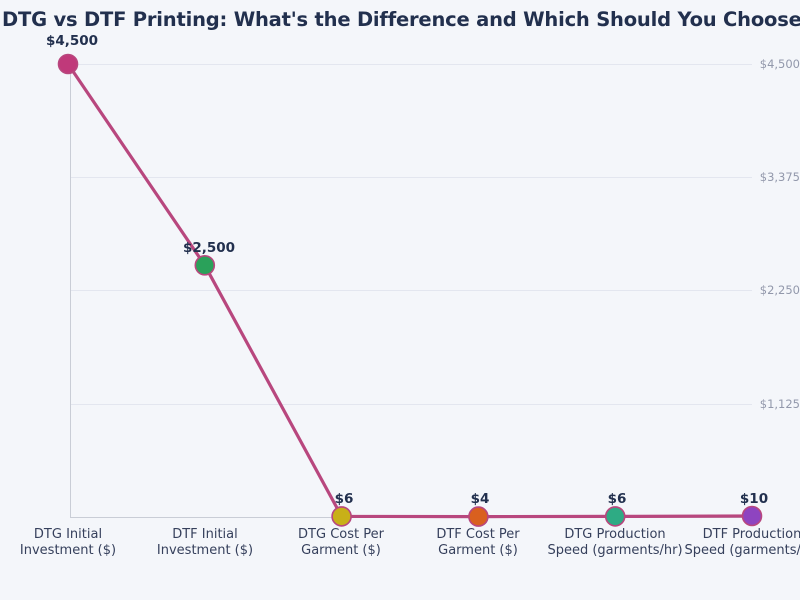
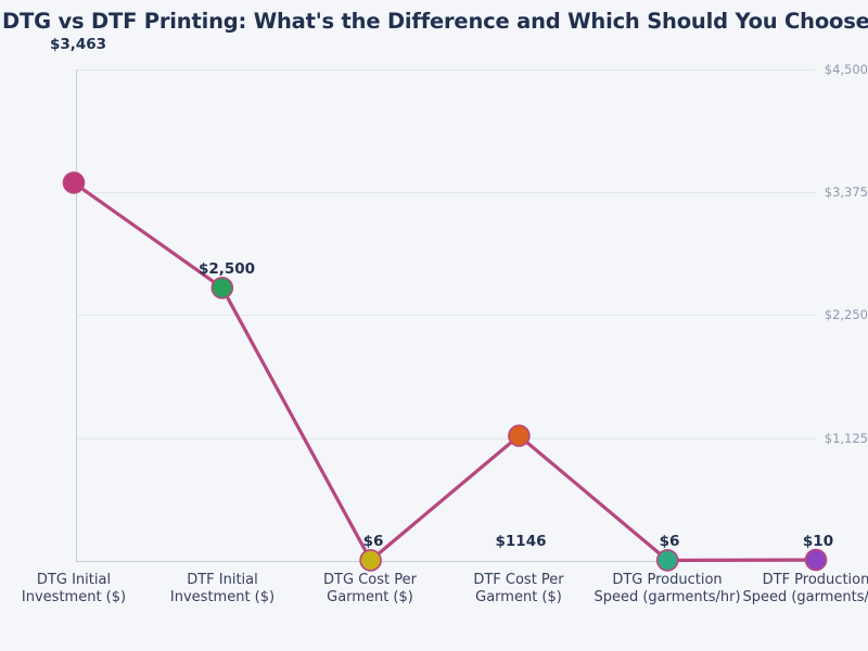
DTG Initial Investment ($): $4,500 -> $3,463
DTF Cost Per Garment ($): $4 -> $1146
